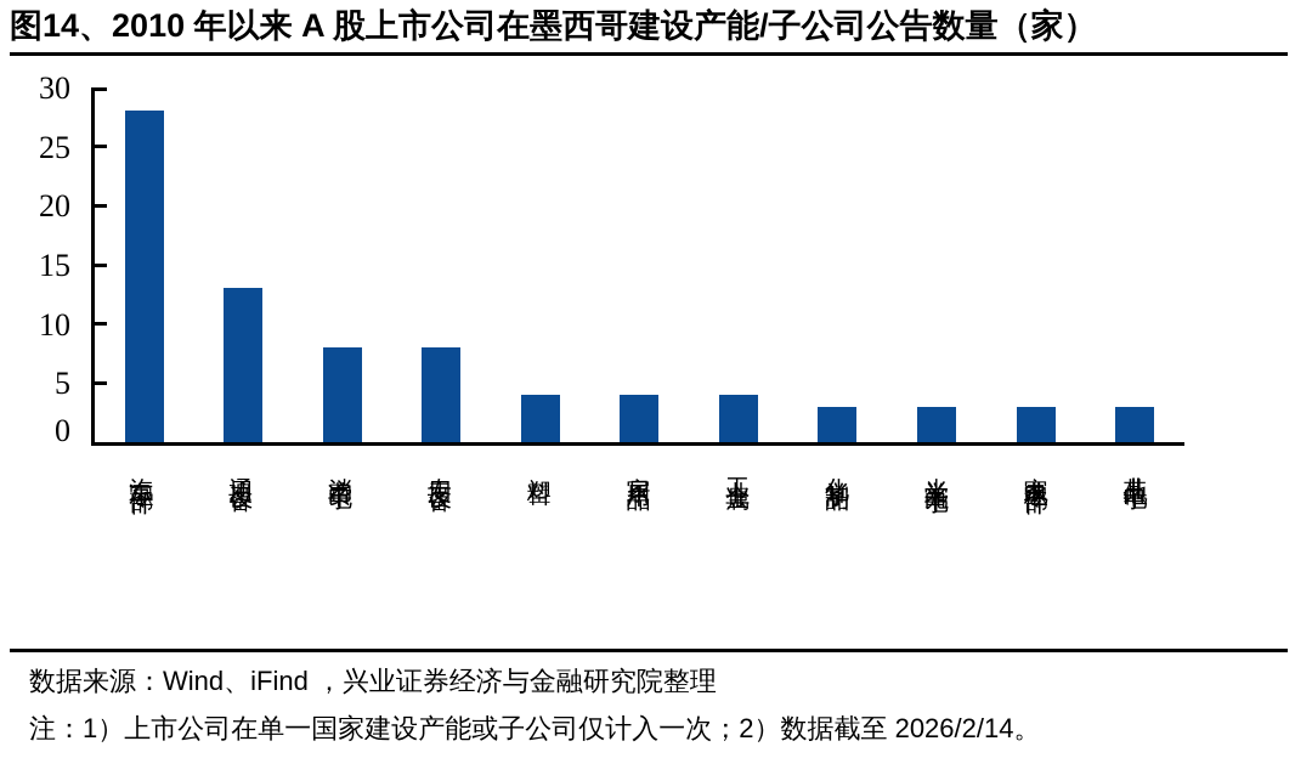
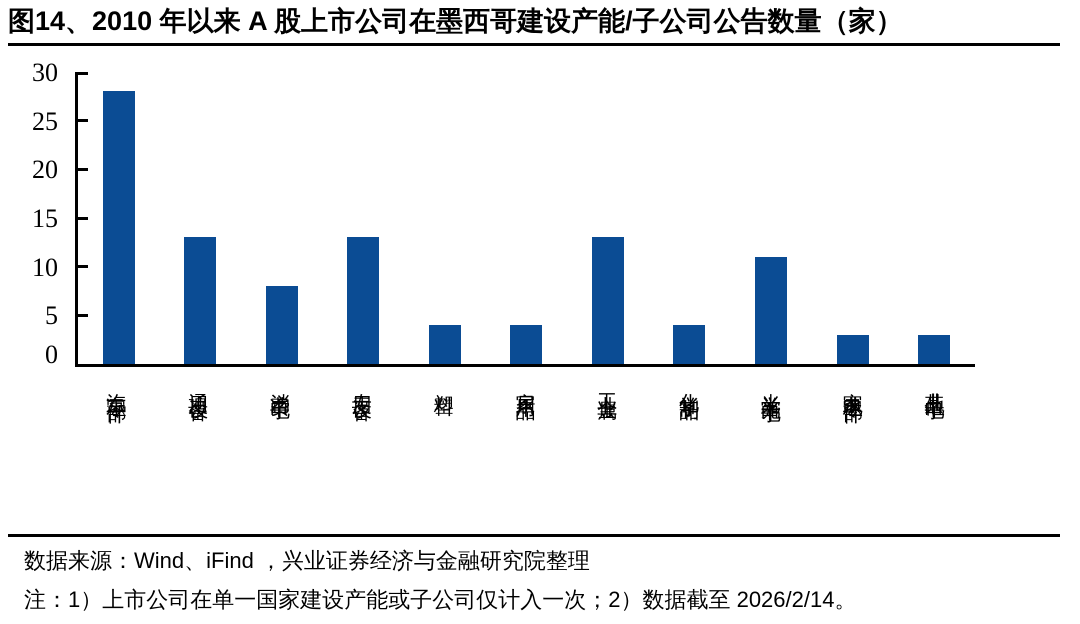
专用设备: 8 -> 13
工业金属: 4 -> 13
化学制品: 3 -> 4
光学光电子: 3 -> 11
